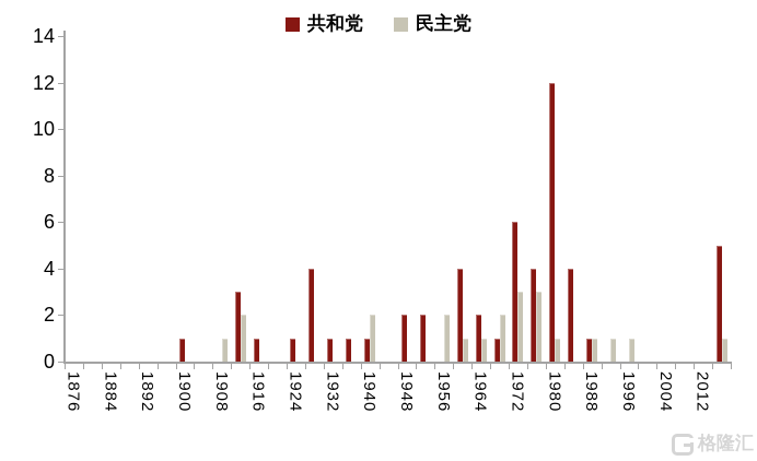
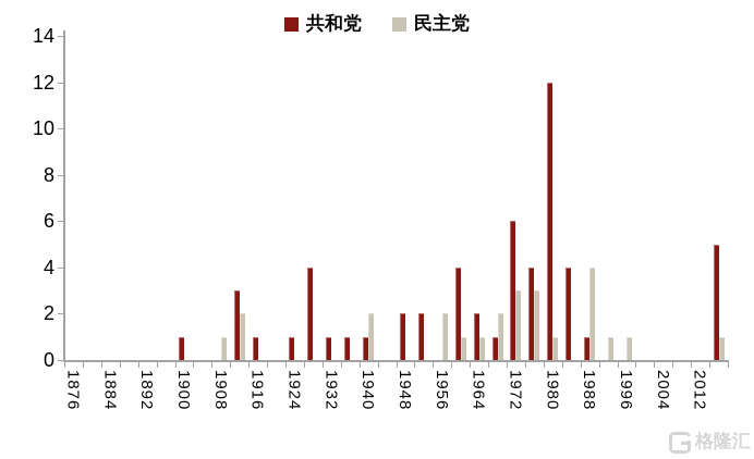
民主党/1988: 1 -> 4
